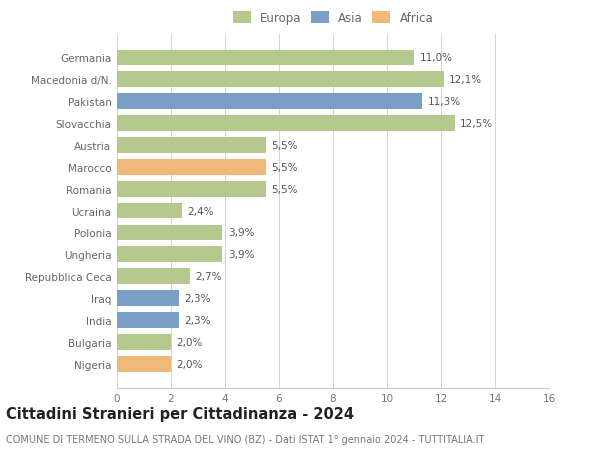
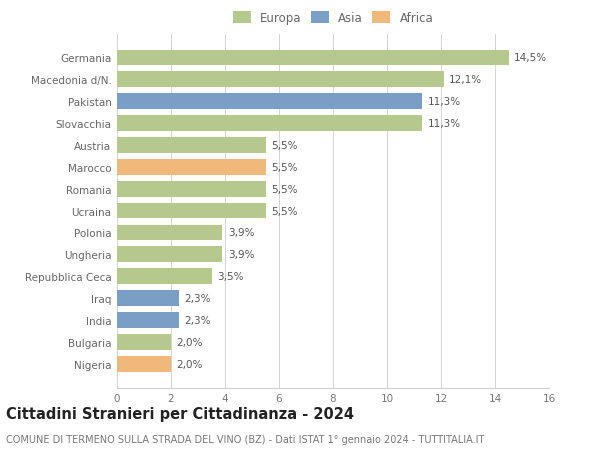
Germania: 11,0% -> 14,5%
Slovacchia: 12,5% -> 11,3%
Ucraina: 2,4% -> 5,5%
Repubblica Ceca: 2,7% -> 3,5%
